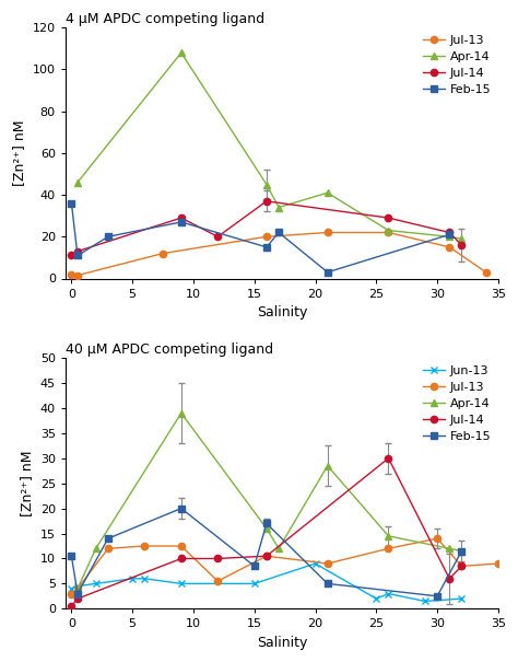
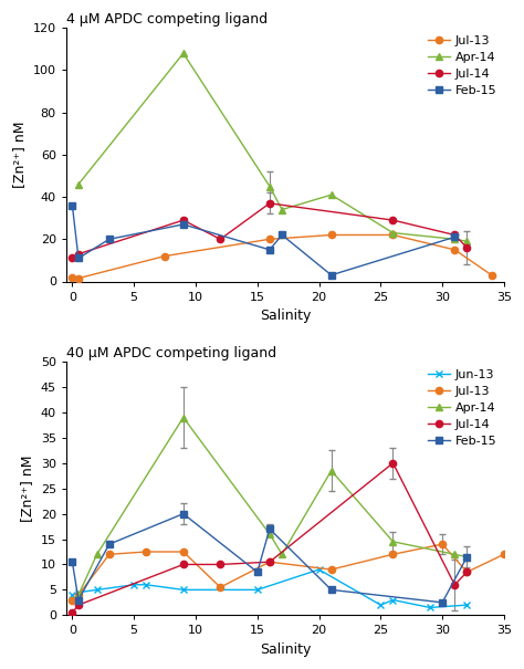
40 μM APDC competing ligand/Jul-13/35: 9.0 -> 12.0
